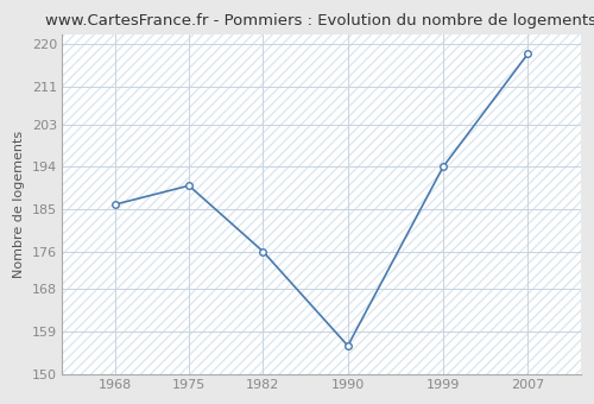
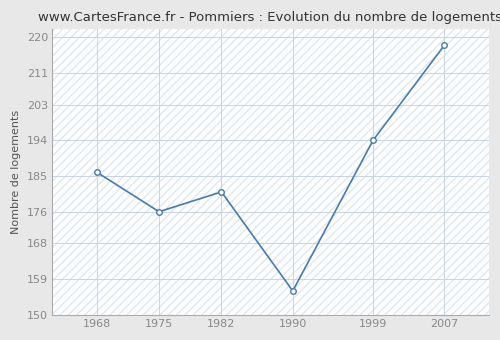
1975: 190 -> 176
1982: 176 -> 181
